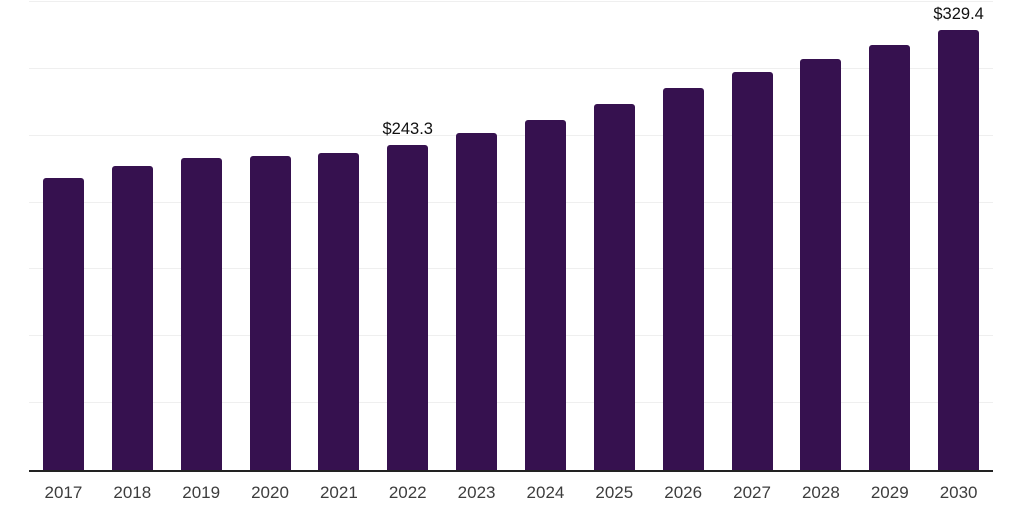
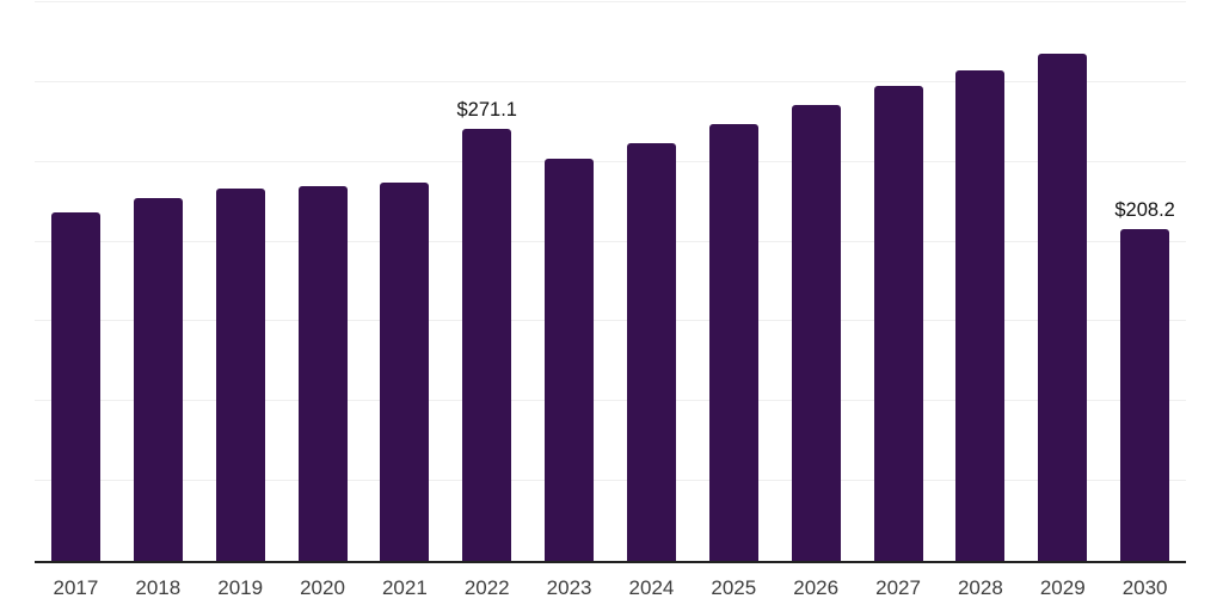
2022: $243.3 -> $271.1
2030: $329.4 -> $208.2
